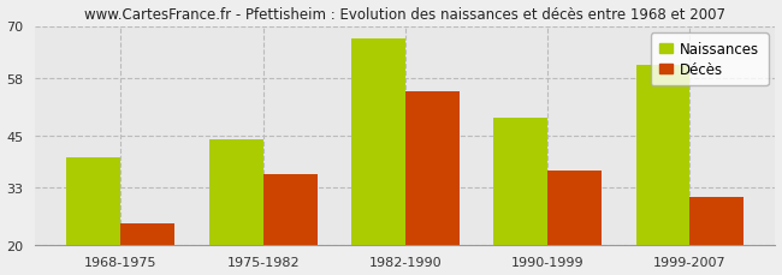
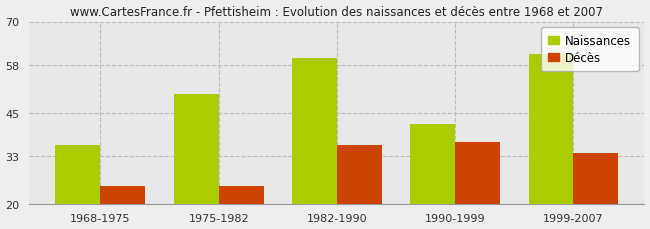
Naissances/1968-1975: 40 -> 36
Naissances/1975-1982: 44 -> 50
Décès/1975-1982: 36 -> 25
Naissances/1982-1990: 67 -> 60
Décès/1982-1990: 55 -> 36
Naissances/1990-1999: 49 -> 42
Décès/1999-2007: 31 -> 34
